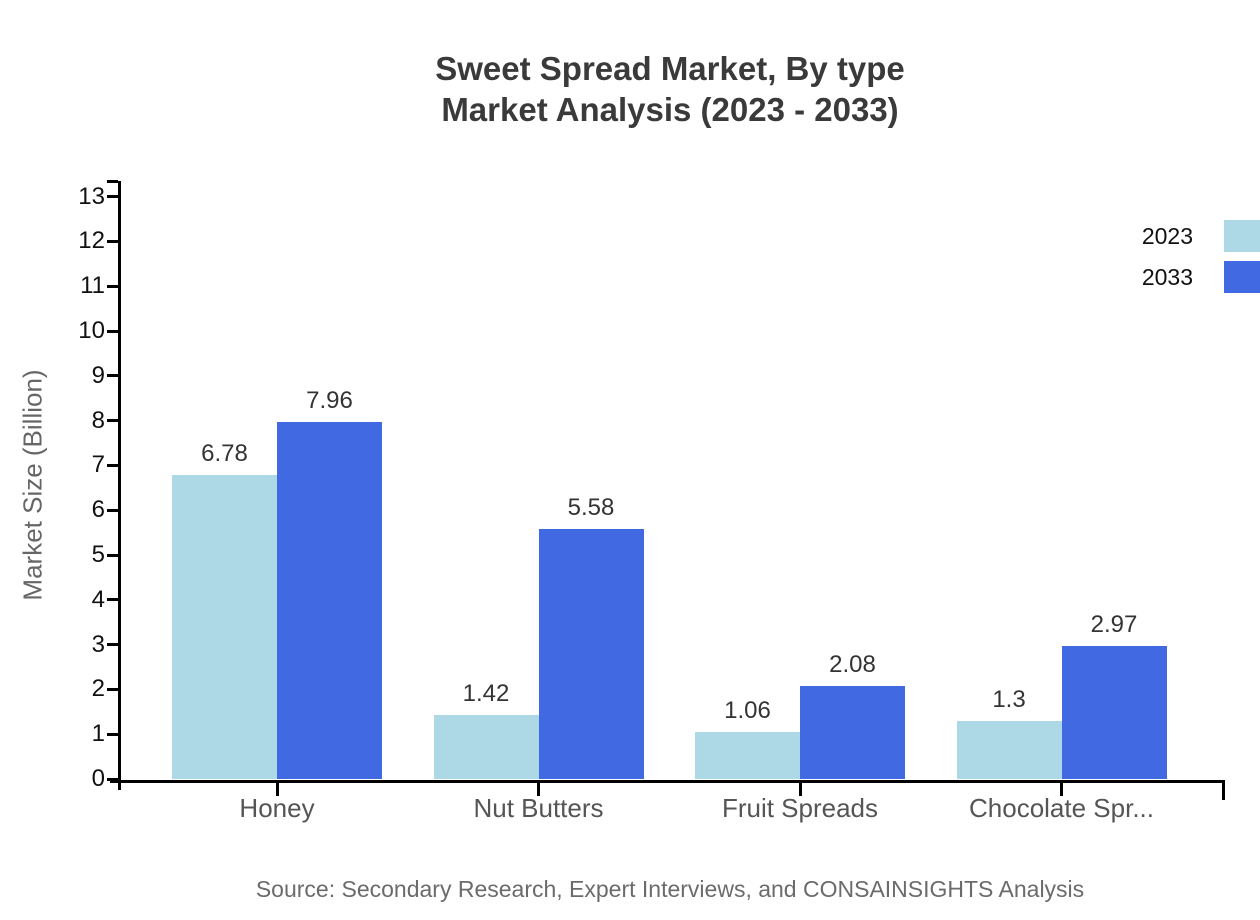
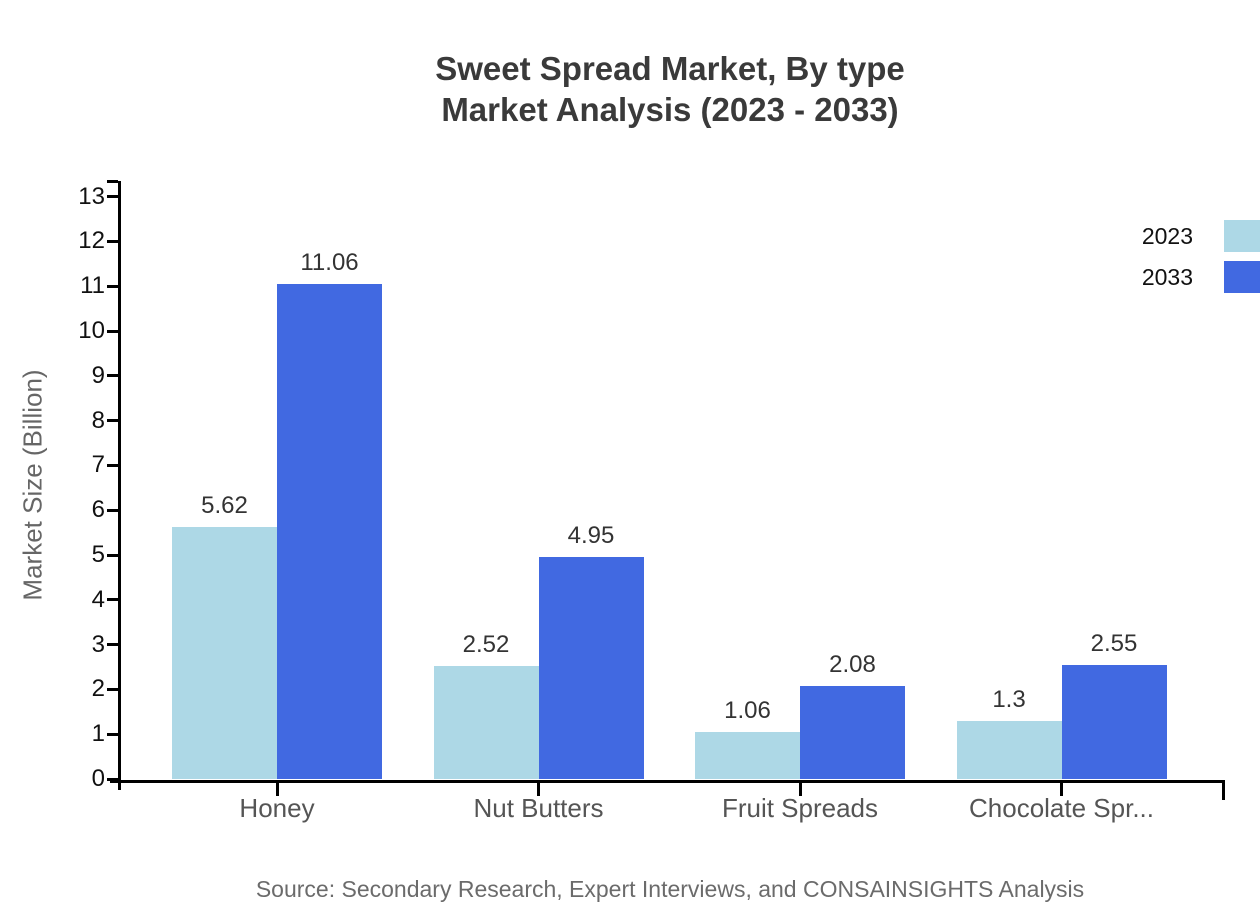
2023/Honey: 6.78 -> 5.62
2033/Honey: 7.96 -> 11.06
2023/Nut Butters: 1.42 -> 2.52
2033/Nut Butters: 5.58 -> 4.95
2033/Chocolate Spr...: 2.97 -> 2.55
